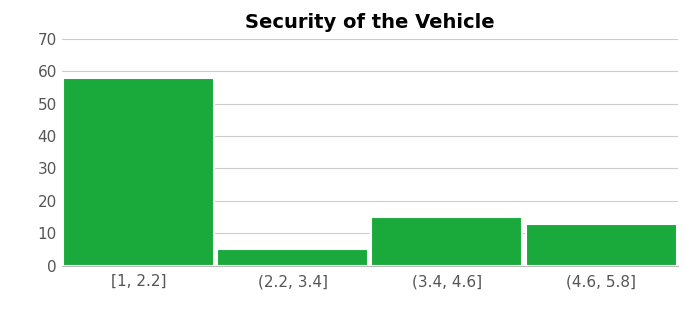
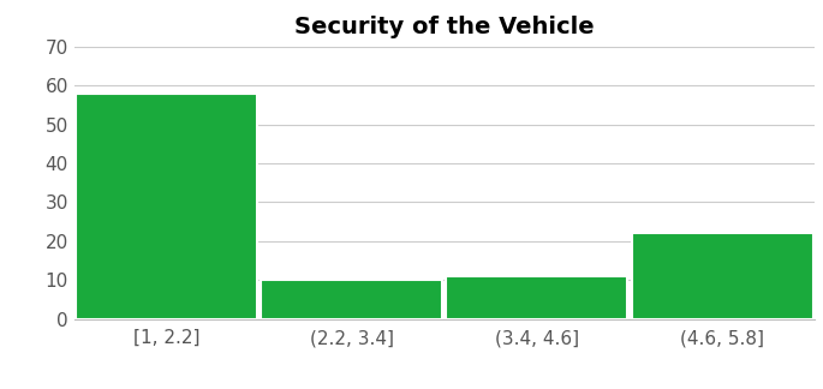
(2.2, 3.4]: 5 -> 10
(3.4, 4.6]: 15 -> 11
(4.6, 5.8]: 13 -> 22
